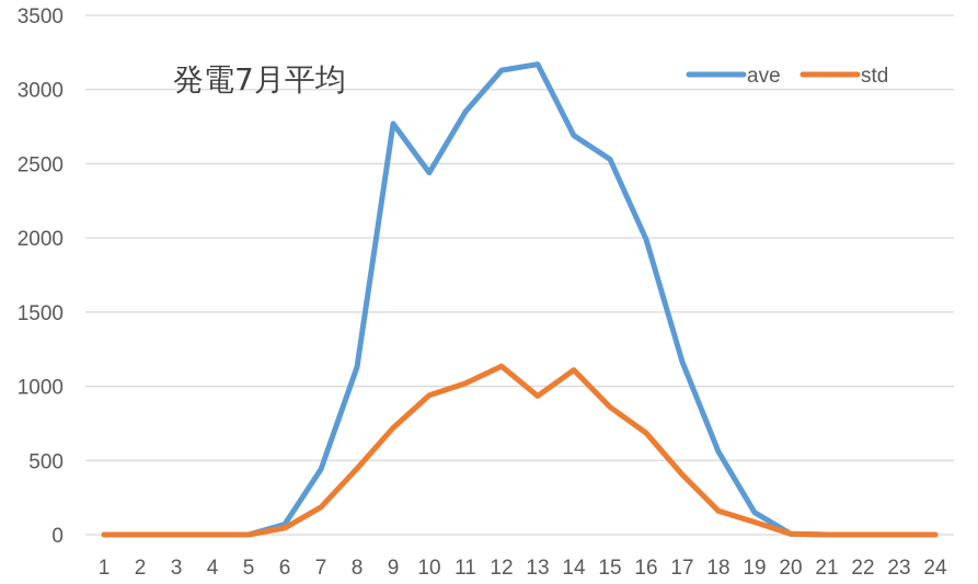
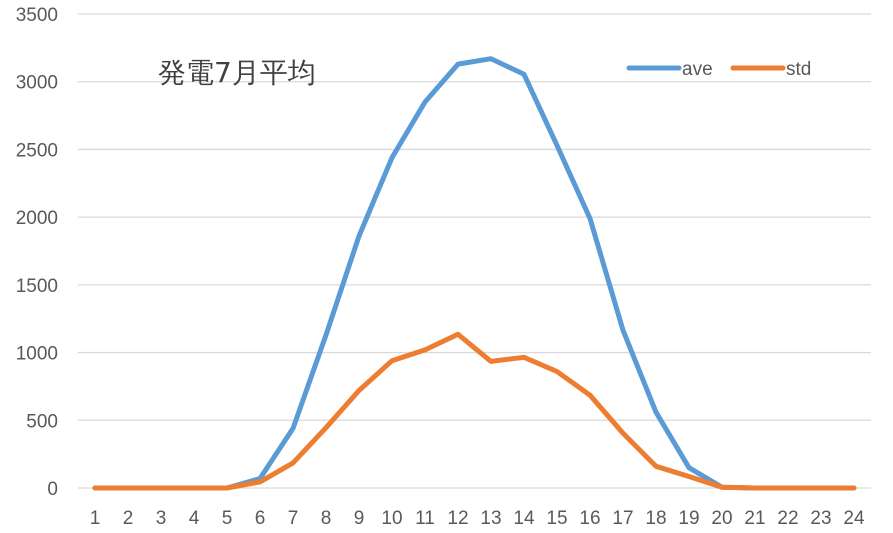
ave/9: 2770 -> 1860
ave/14: 2690 -> 3060
std/14: 1110 -> 960
